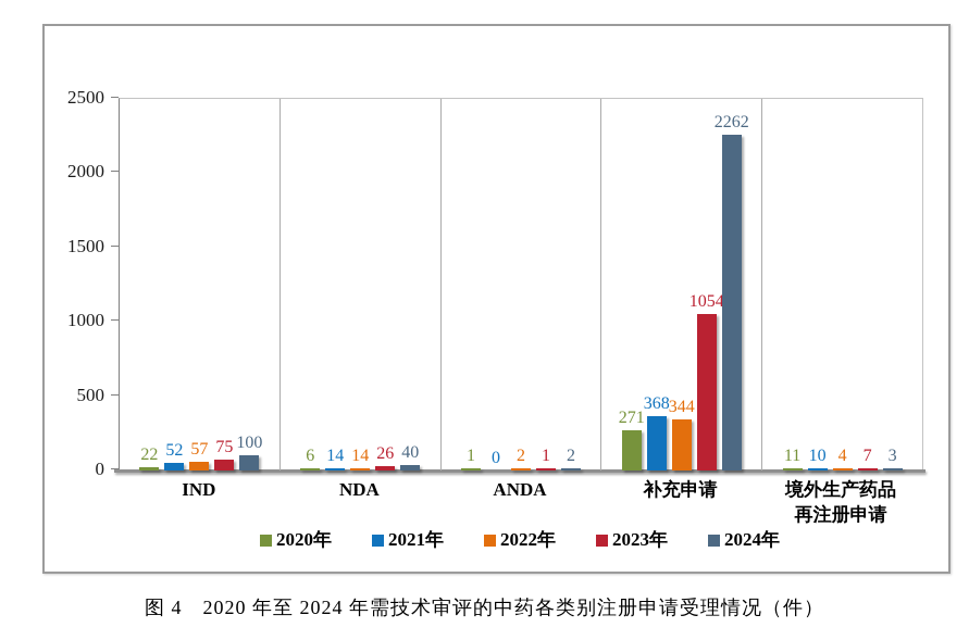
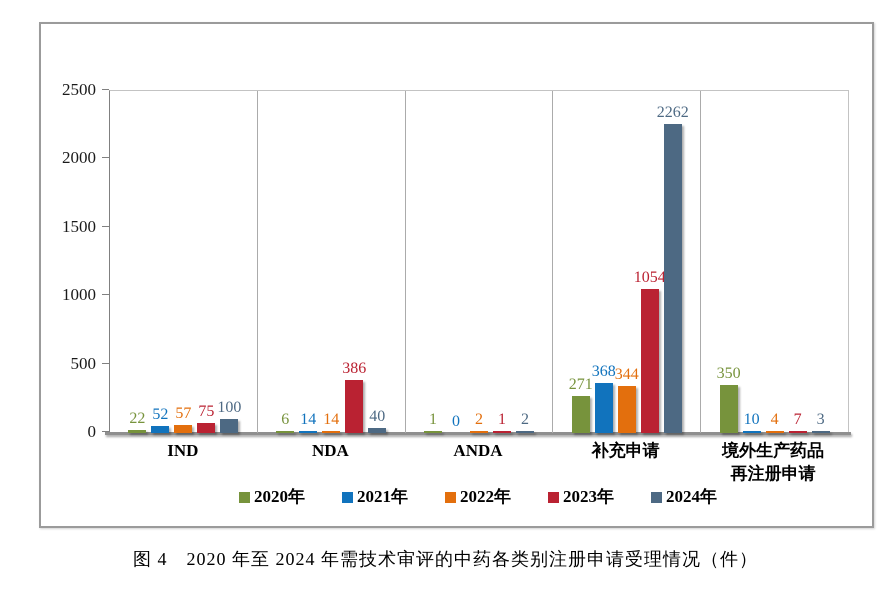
2023年/NDA: 26 -> 386
2020年/境外生产药品 再注册申请: 11 -> 350
